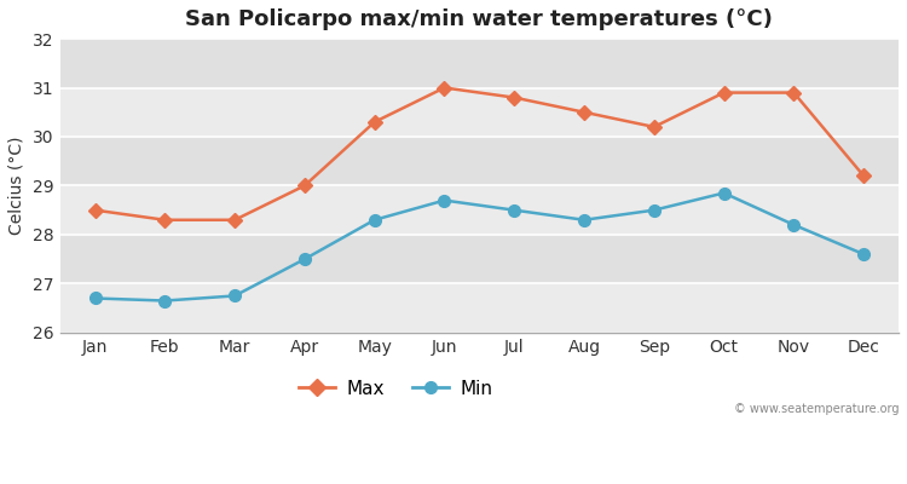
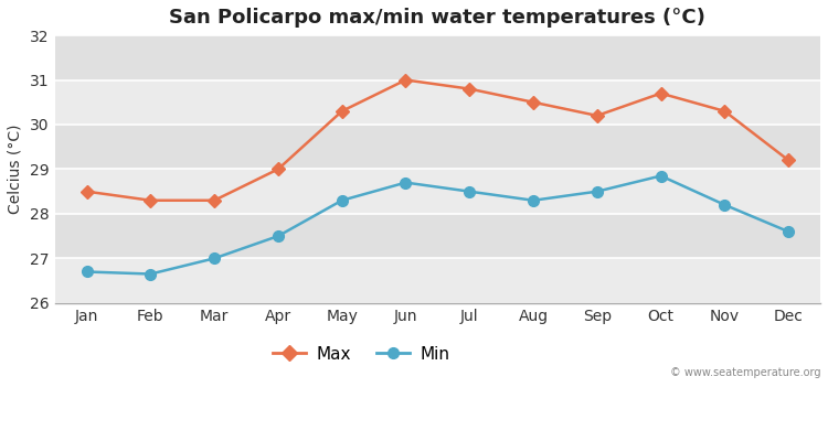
Min/Mar: 26.75 -> 27.00
Max/Oct: 30.9 -> 30.7
Max/Nov: 30.9 -> 30.3
